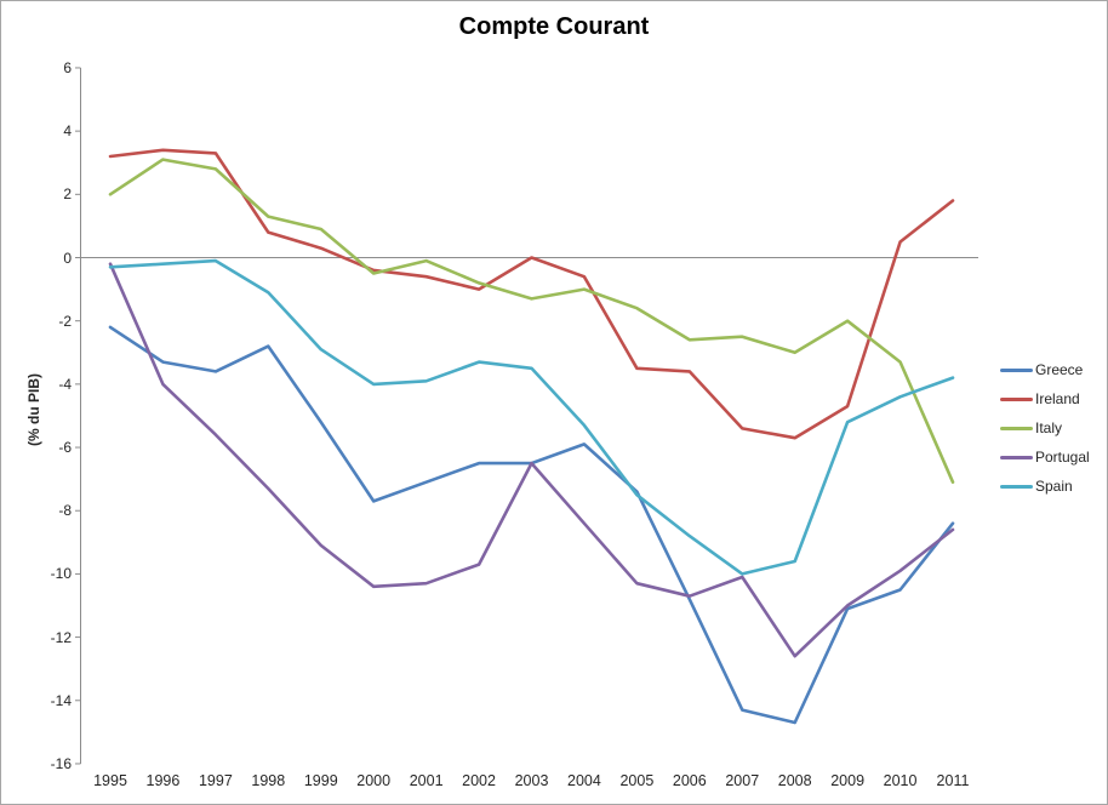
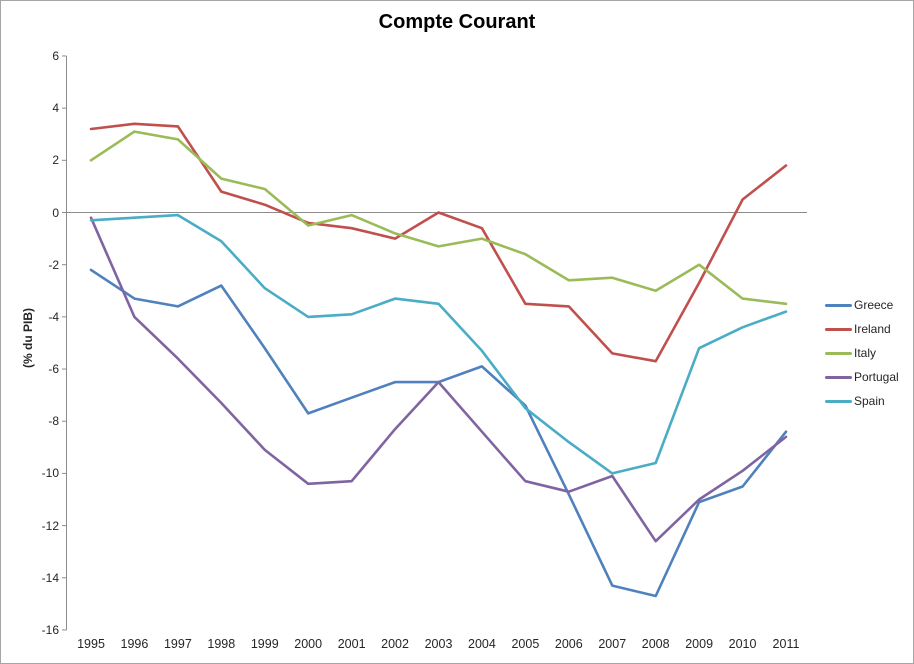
Portugal/2002: -9.7 -> -8.3
Ireland/2009: -4.7 -> -2.7
Italy/2011: -7.1 -> -3.5
